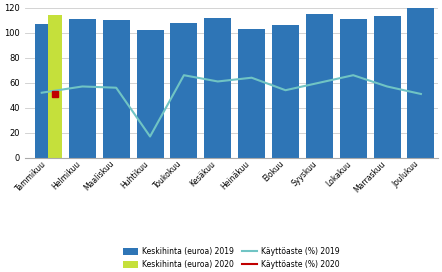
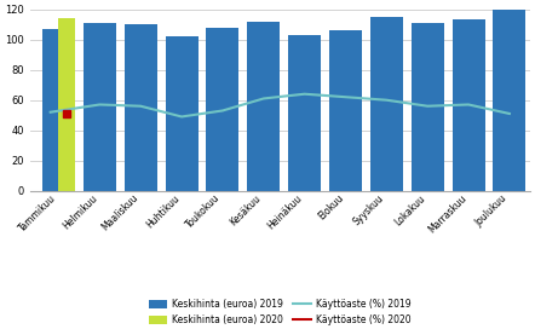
Käyttöaste (%) 2019/Huhtikuu: 17 -> 49
Käyttöaste (%) 2019/Toukokuu: 66 -> 53
Käyttöaste (%) 2019/Elokuu: 54 -> 62
Käyttöaste (%) 2019/Lokakuu: 66 -> 56
